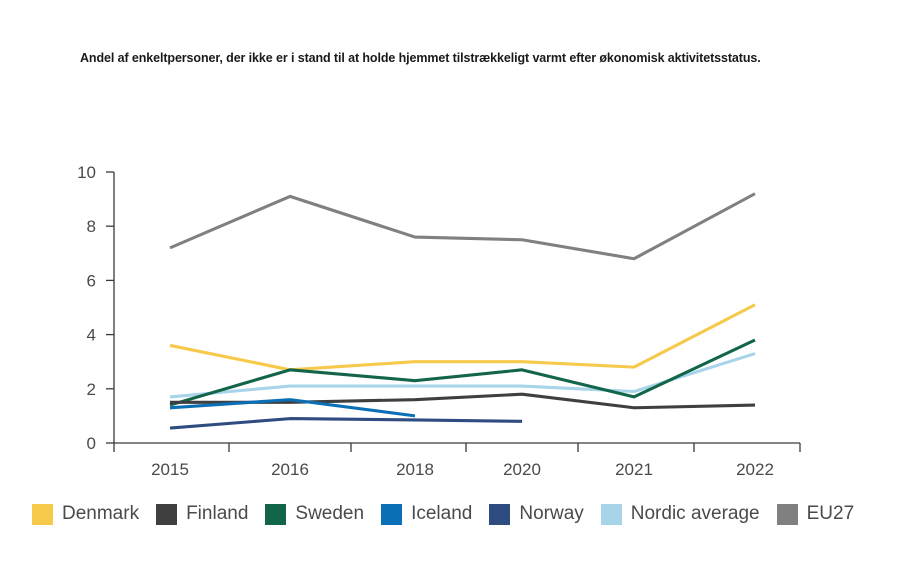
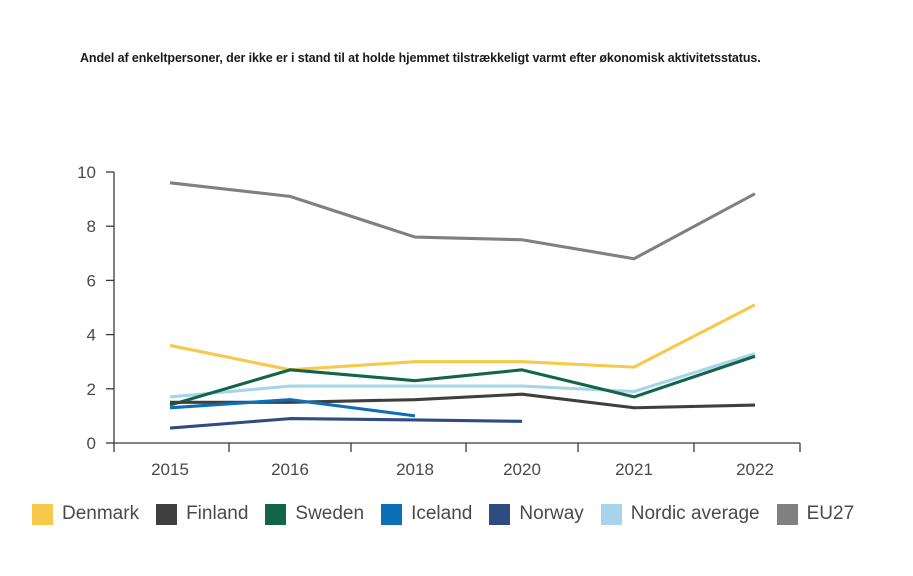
EU27/2015: 7.2 -> 9.6
Sweden/2022: 3.8 -> 3.2
